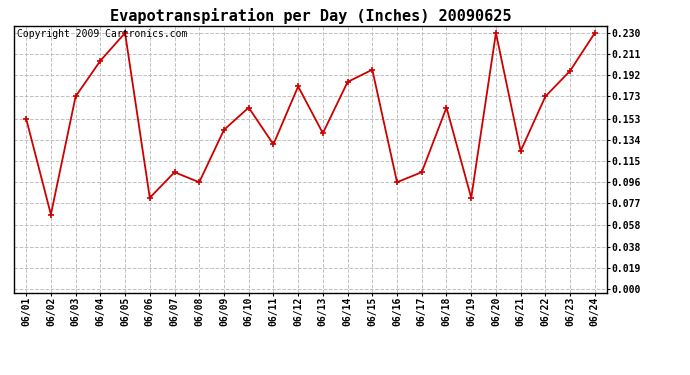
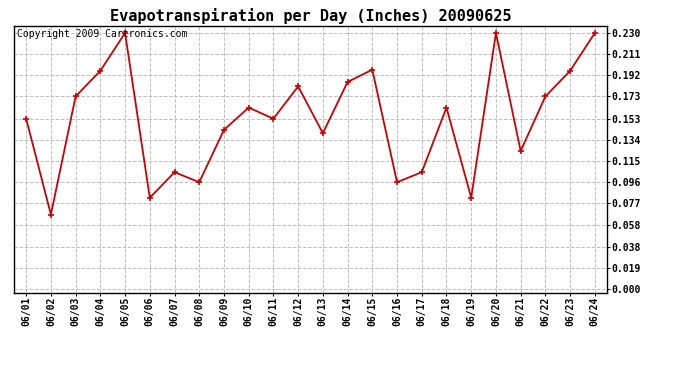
06/04: 0.205 -> 0.196
06/11: 0.130 -> 0.153
